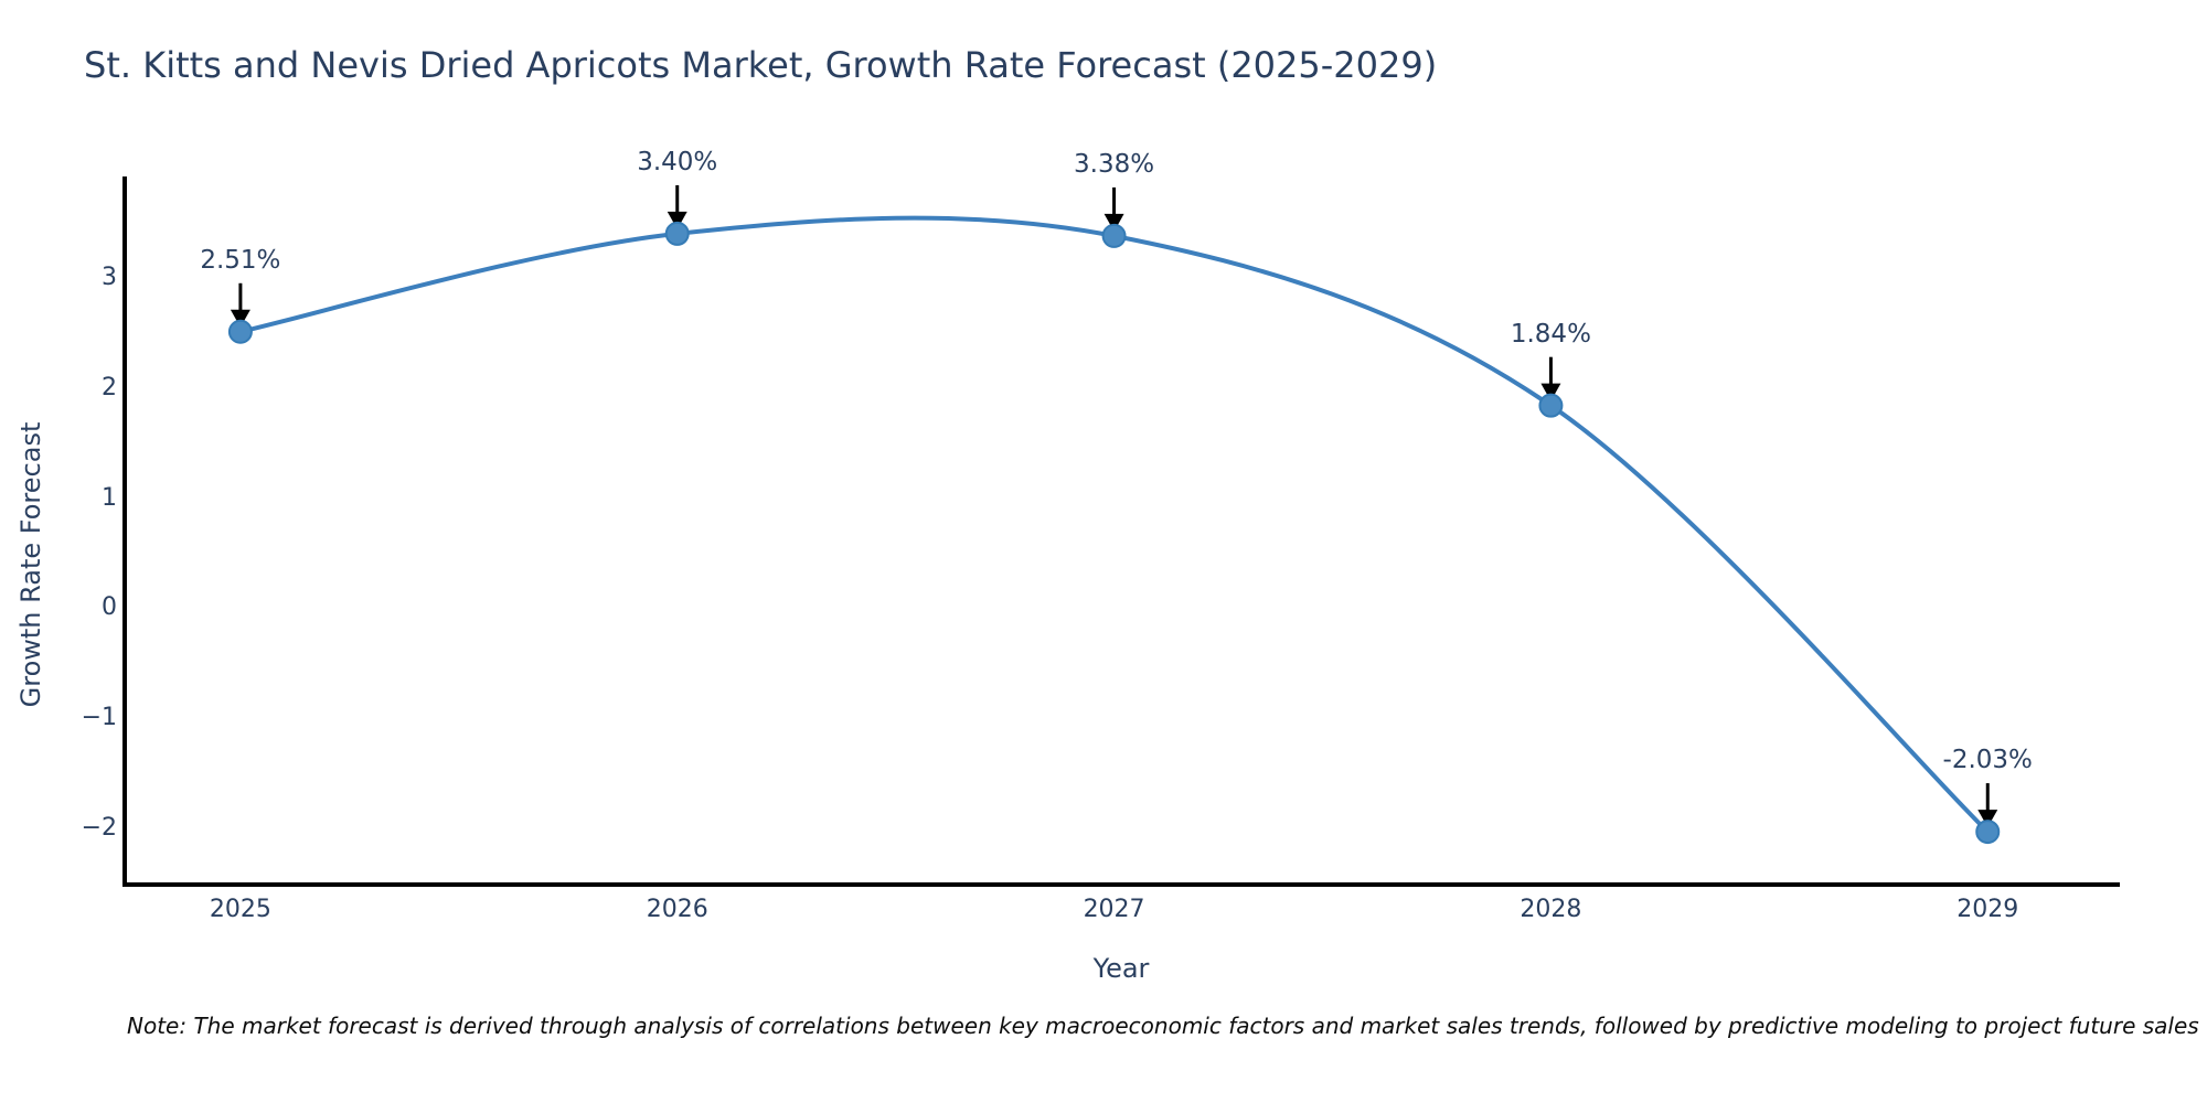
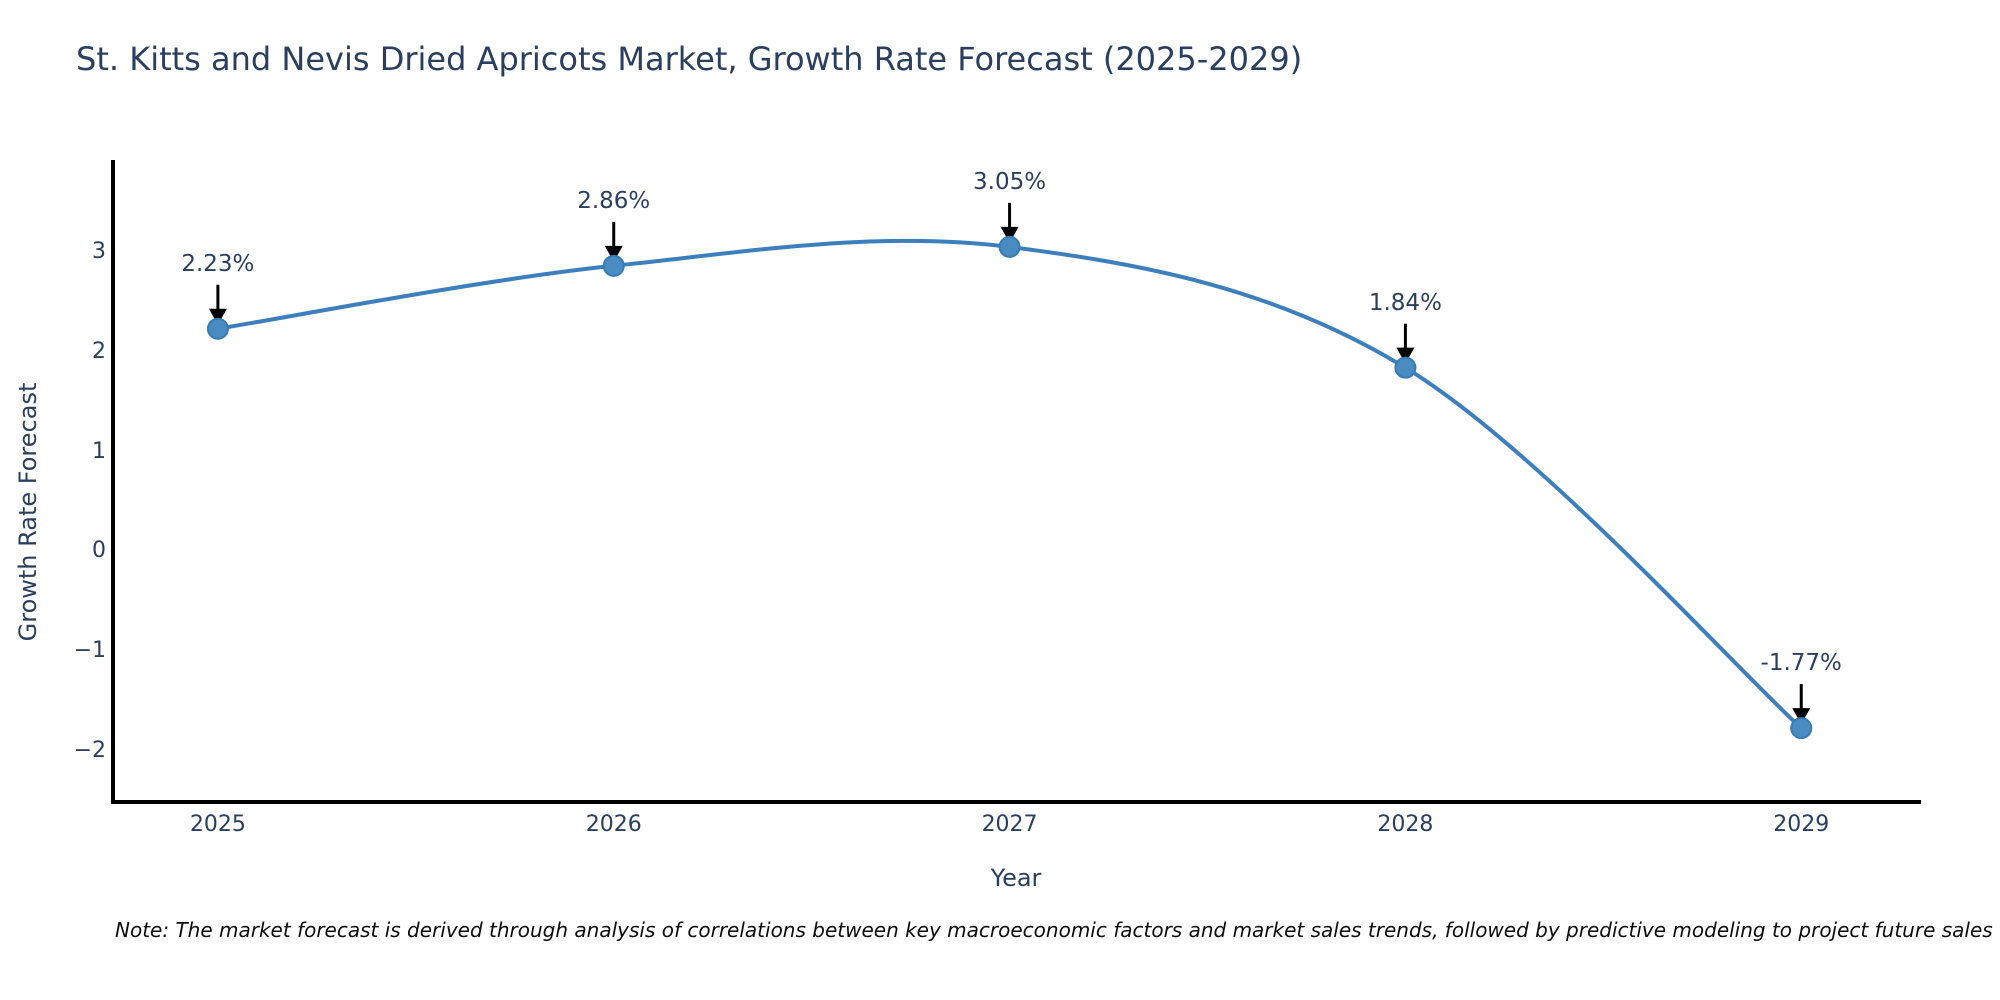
2025: 2.51% -> 2.23%
2026: 3.40% -> 2.86%
2027: 3.38% -> 3.05%
2029: -2.03% -> -1.77%
